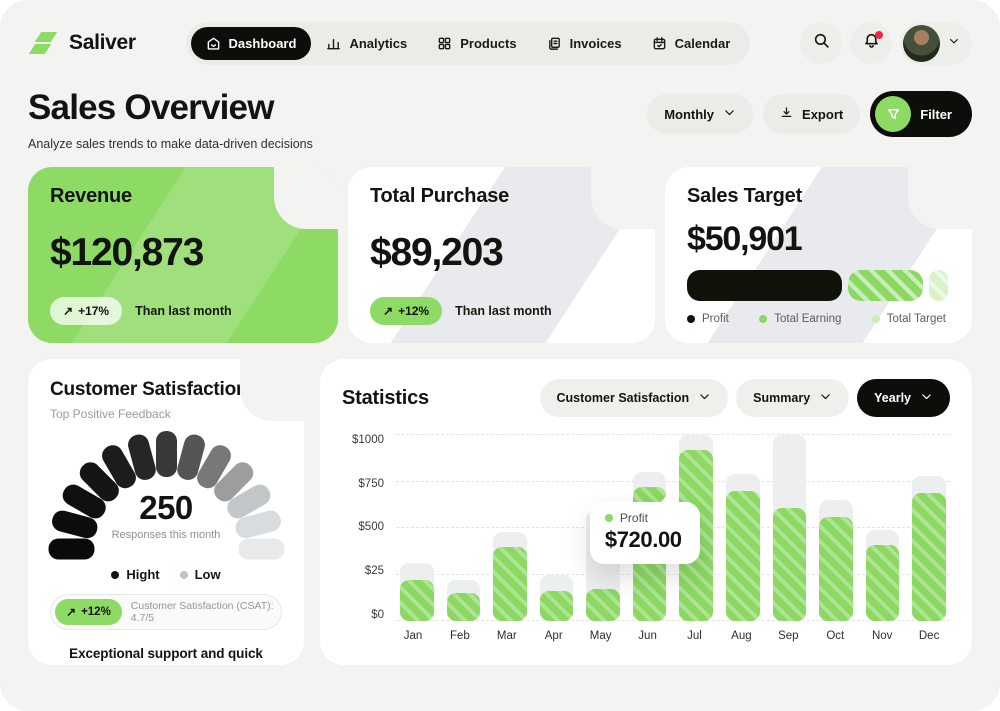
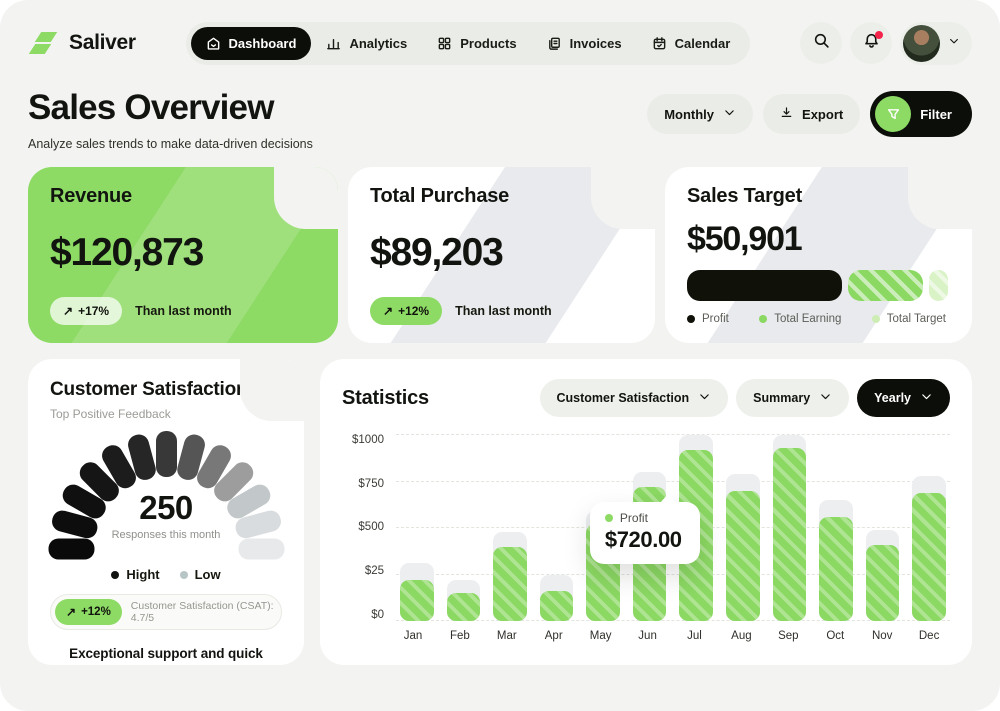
Profit/May: $170 -> $520
Profit/Sep: $610 -> $930
